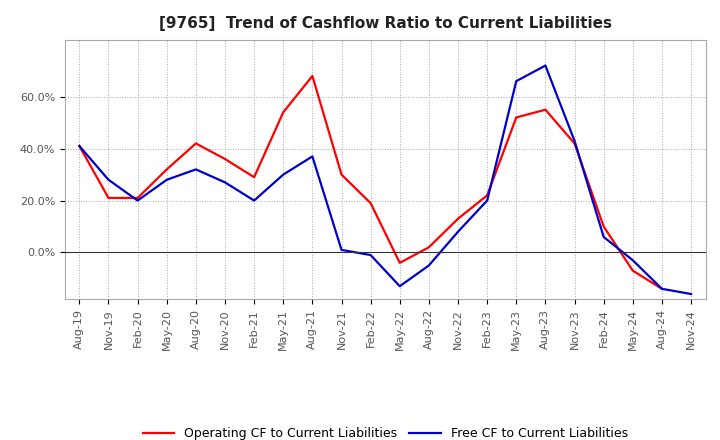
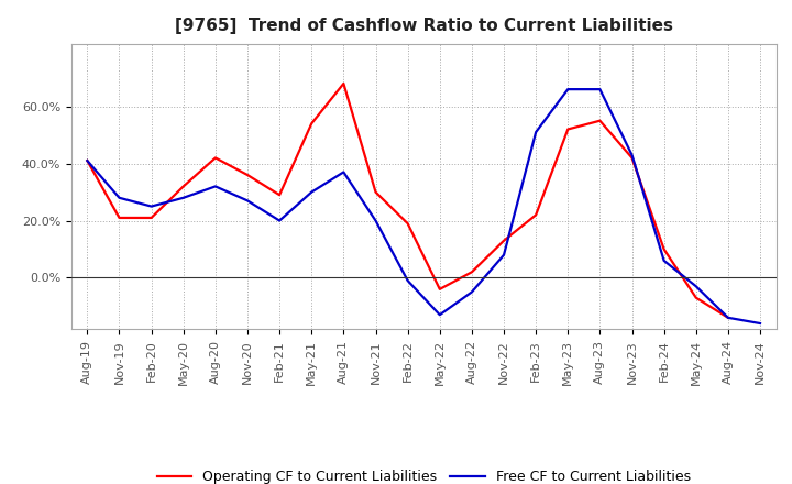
Free CF to Current Liabilities/Feb-20: 20% -> 25%
Free CF to Current Liabilities/Nov-21: 1% -> 20%
Free CF to Current Liabilities/Feb-23: 20% -> 51%
Free CF to Current Liabilities/Aug-23: 72% -> 66%
